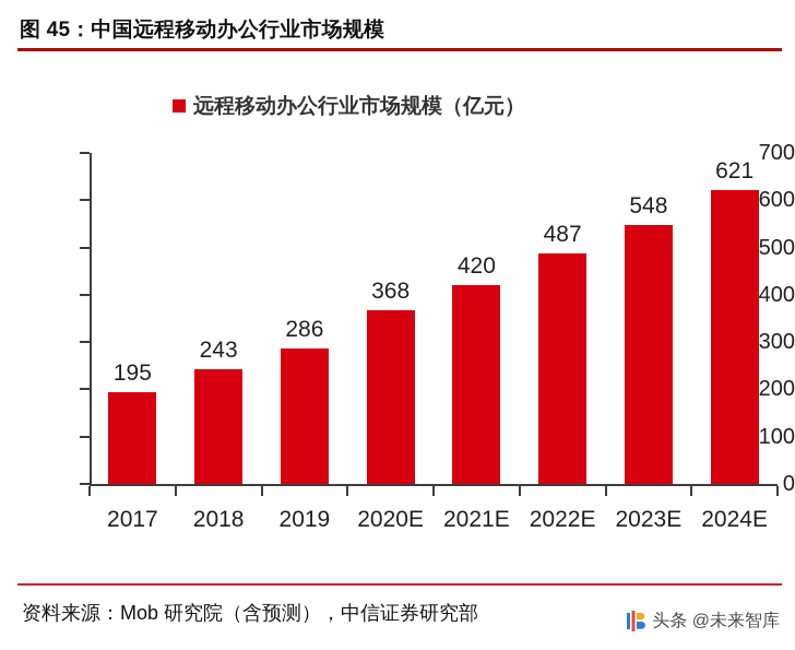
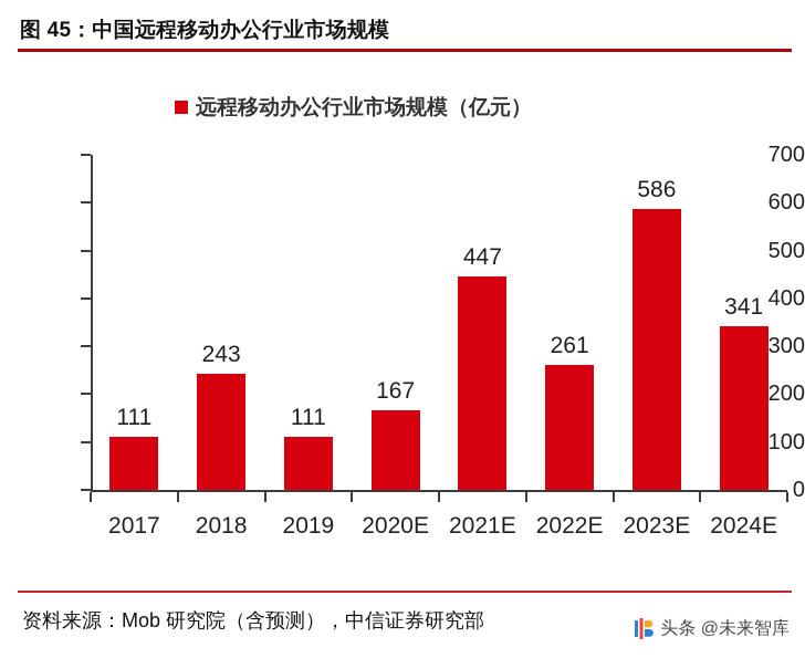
2017: 195 -> 111
2019: 286 -> 111
2020E: 368 -> 167
2021E: 420 -> 447
2022E: 487 -> 261
2023E: 548 -> 586
2024E: 621 -> 341
